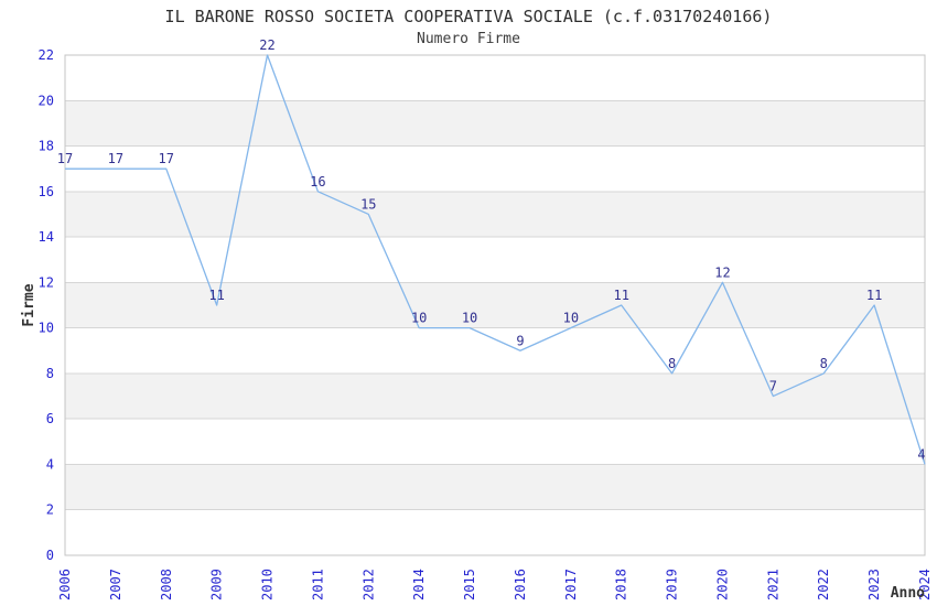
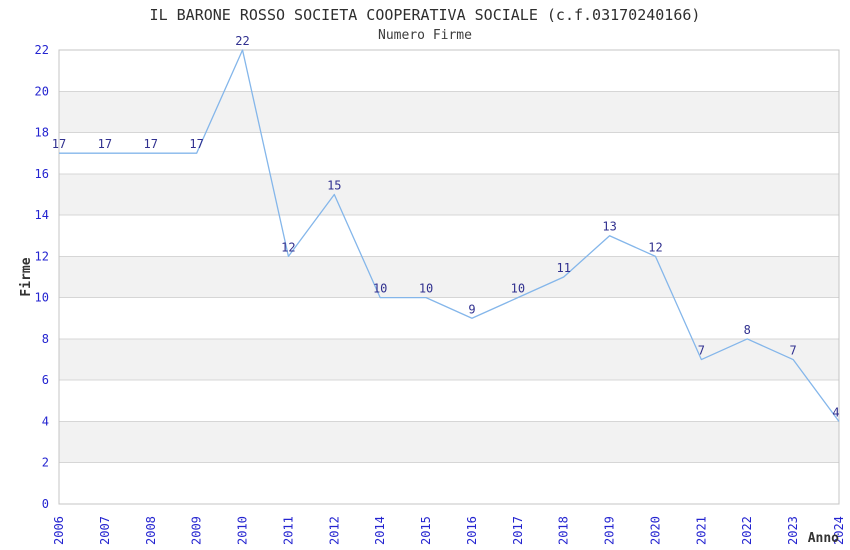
2009: 11 -> 17
2011: 16 -> 12
2019: 8 -> 13
2023: 11 -> 7
